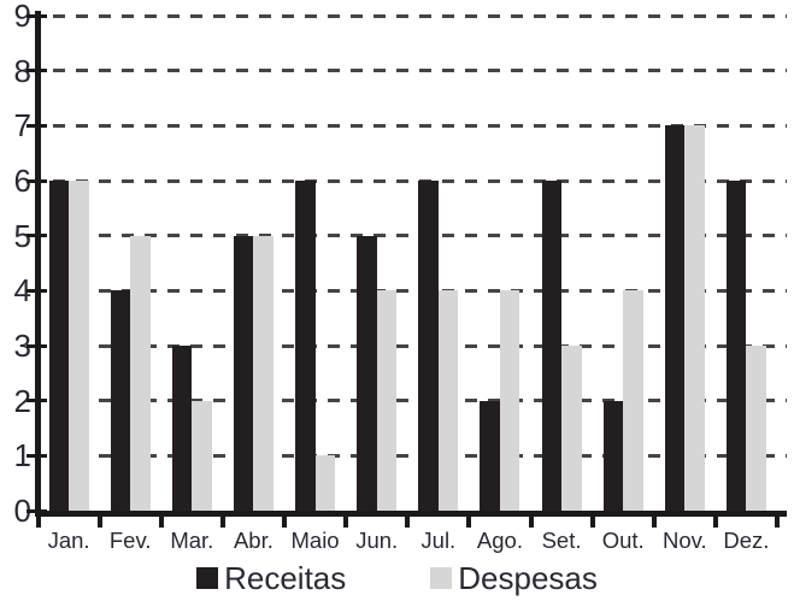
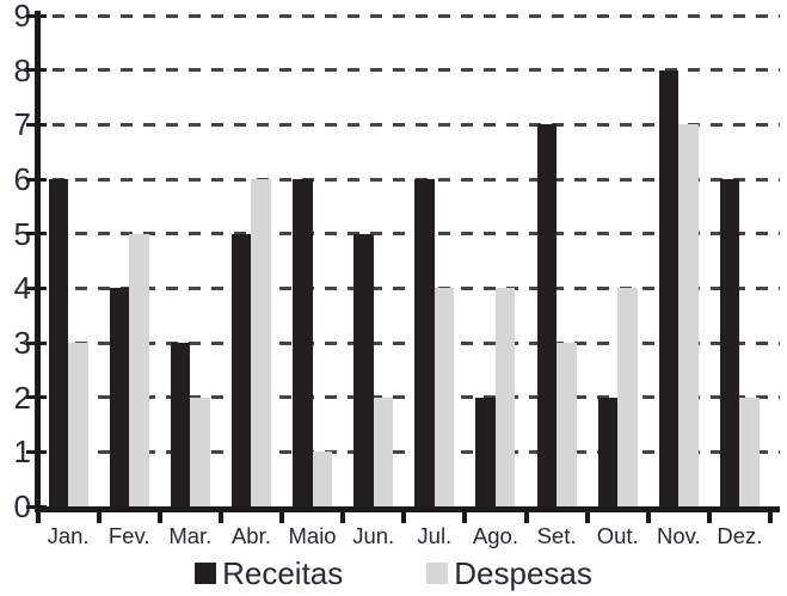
Despesas/Jan.: 6 -> 3
Despesas/Abr.: 5 -> 6
Despesas/Jun.: 4 -> 2
Receitas/Set.: 6 -> 7
Receitas/Nov.: 7 -> 8
Despesas/Dez.: 3 -> 2
